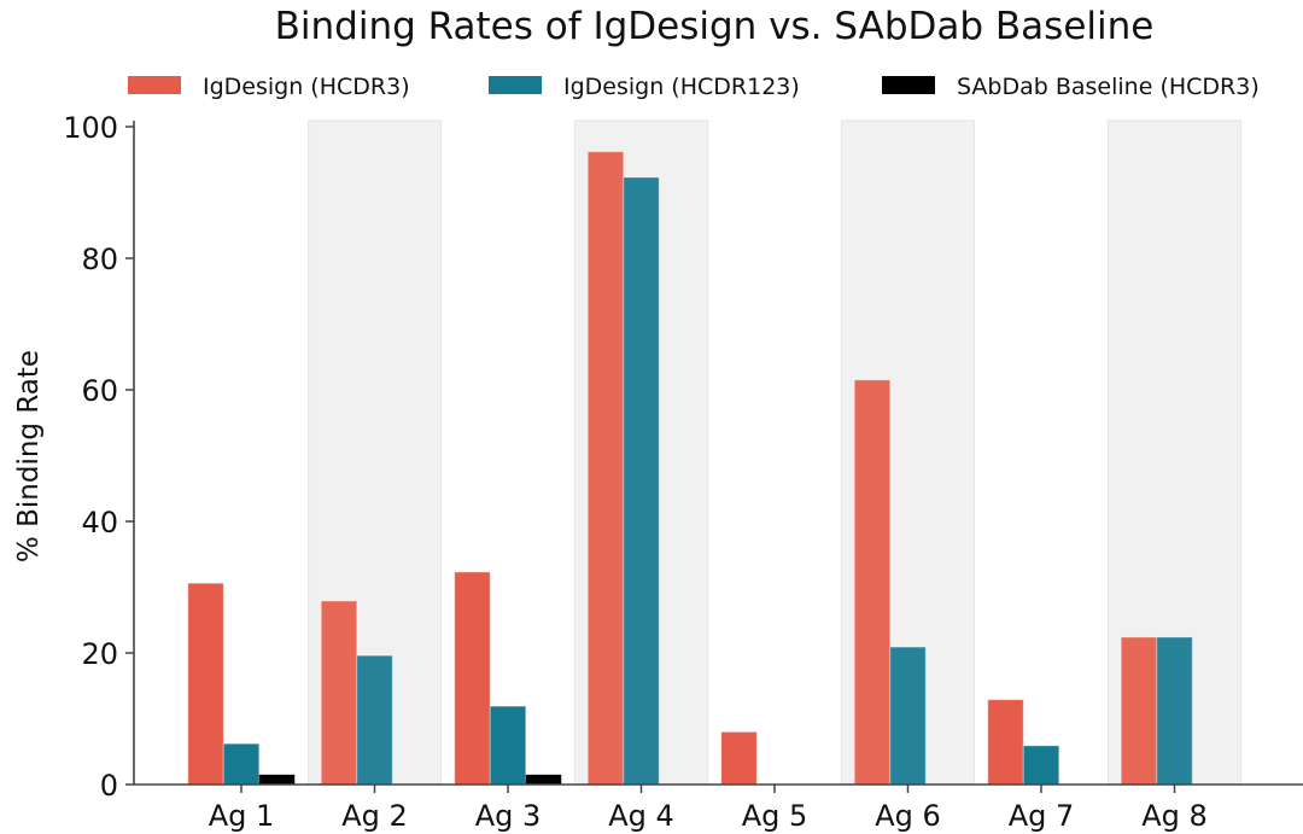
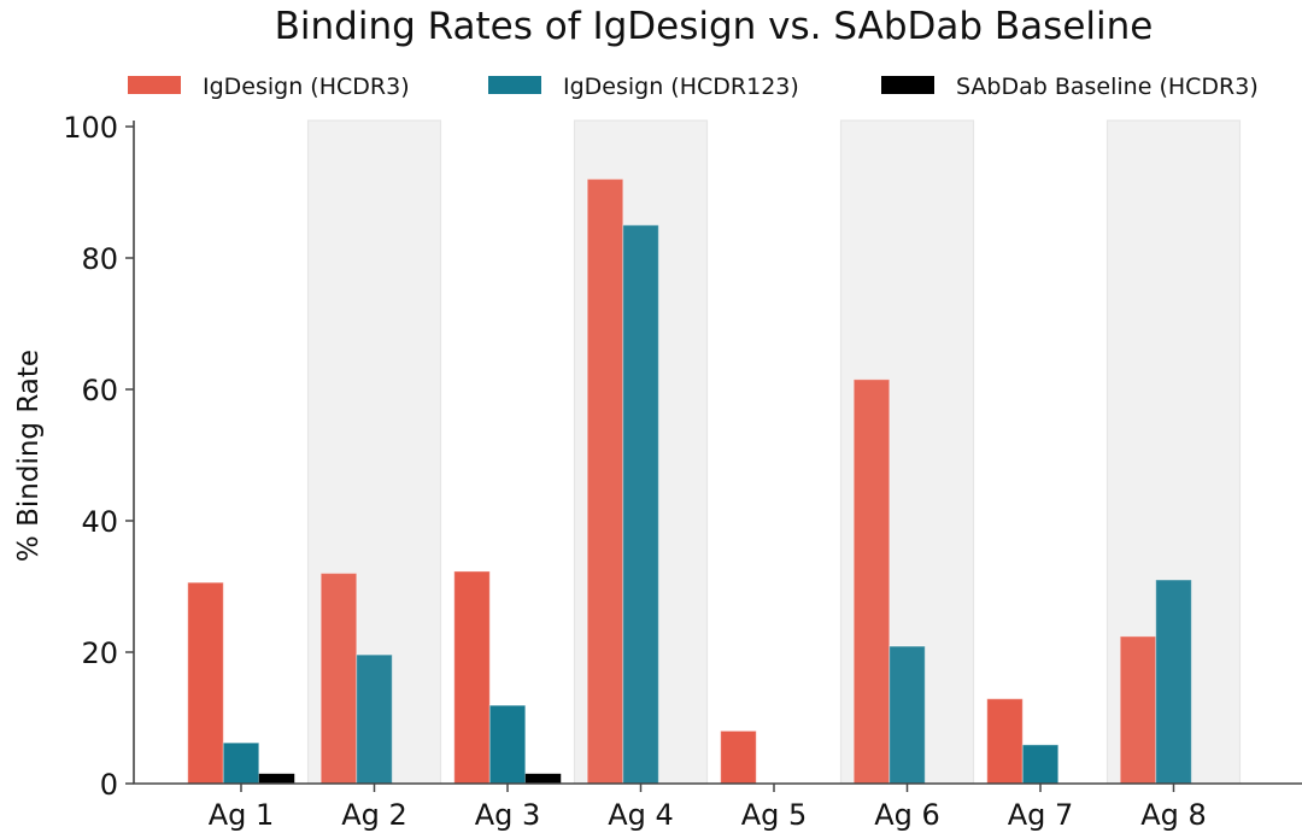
IgDesign (HCDR3)/Ag 2: 28 -> 32
IgDesign (HCDR3)/Ag 4: 96 -> 92
IgDesign (HCDR123)/Ag 4: 92 -> 85
IgDesign (HCDR123)/Ag 8: 22 -> 31
